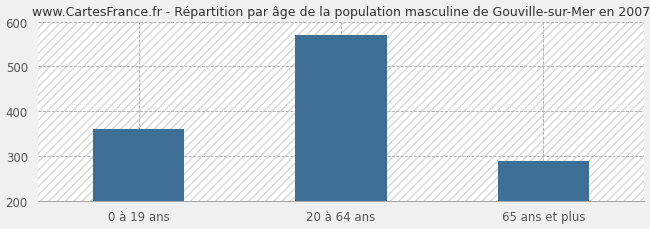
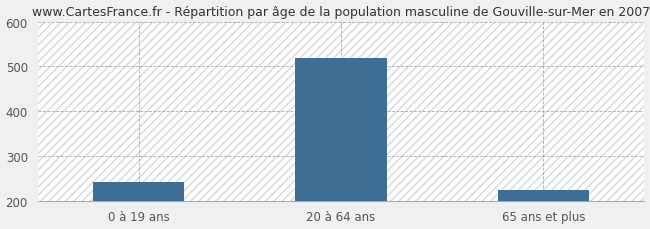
0 à 19 ans: 360 -> 243
20 à 64 ans: 570 -> 519
65 ans et plus: 290 -> 225
